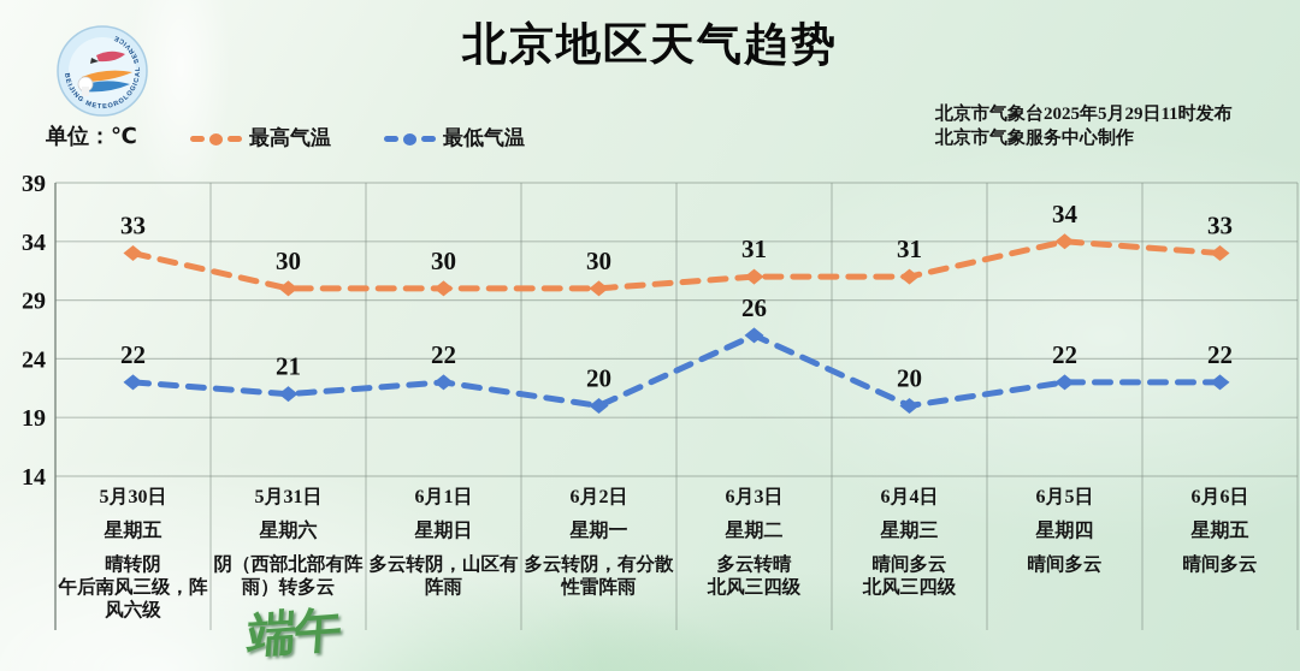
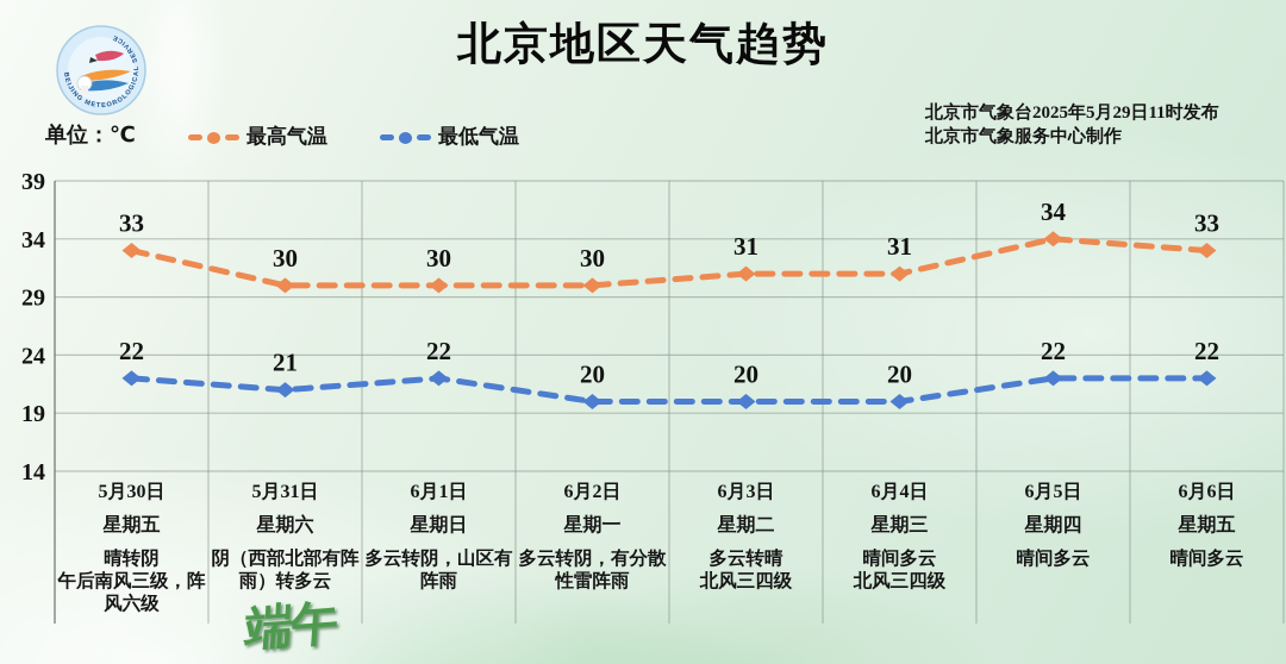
最低气温/6月3日: 26 -> 20
